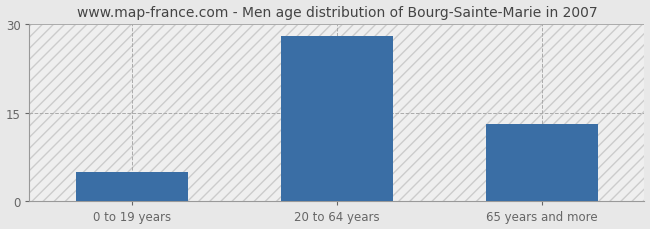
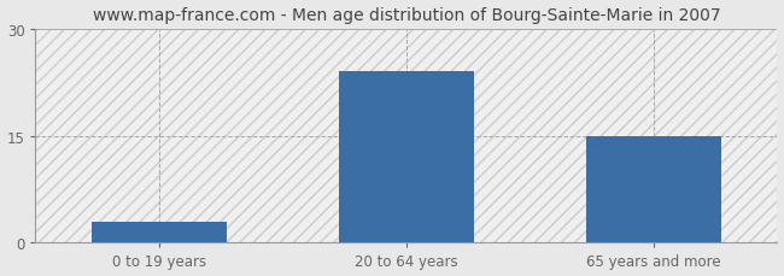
0 to 19 years: 5 -> 3
20 to 64 years: 28 -> 24
65 years and more: 13 -> 15
